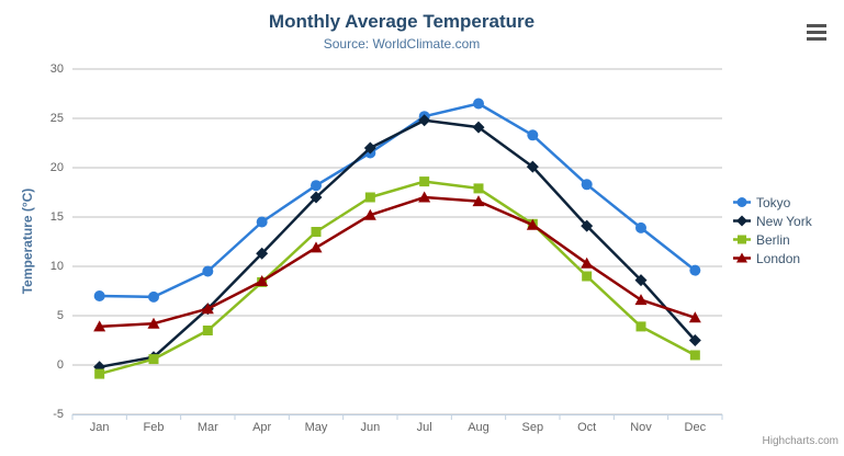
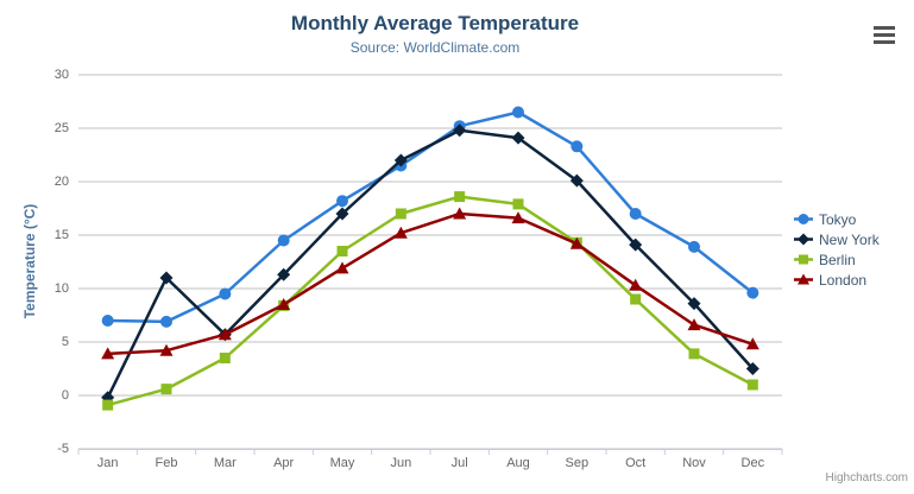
New York/Feb: 1 -> 11
Tokyo/Oct: 18 -> 17
